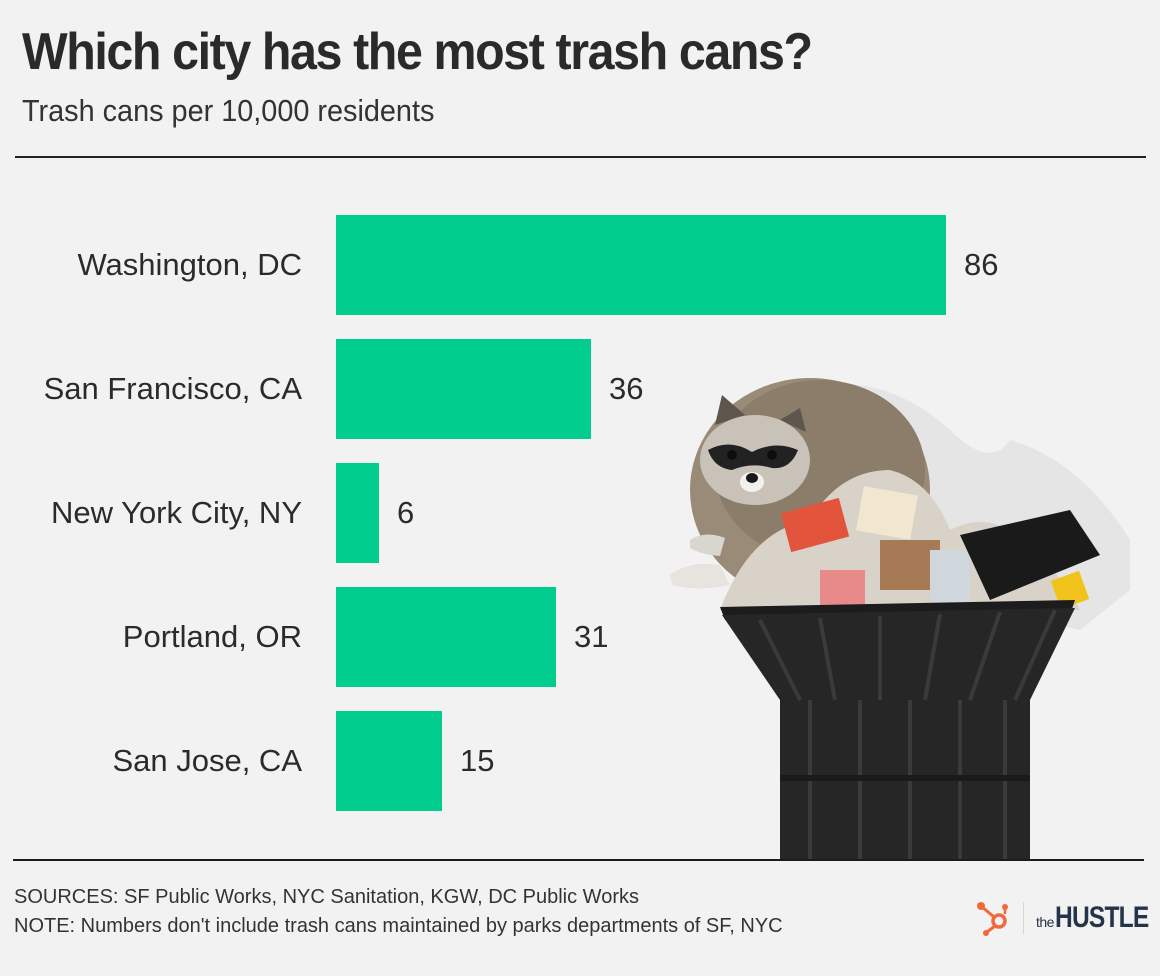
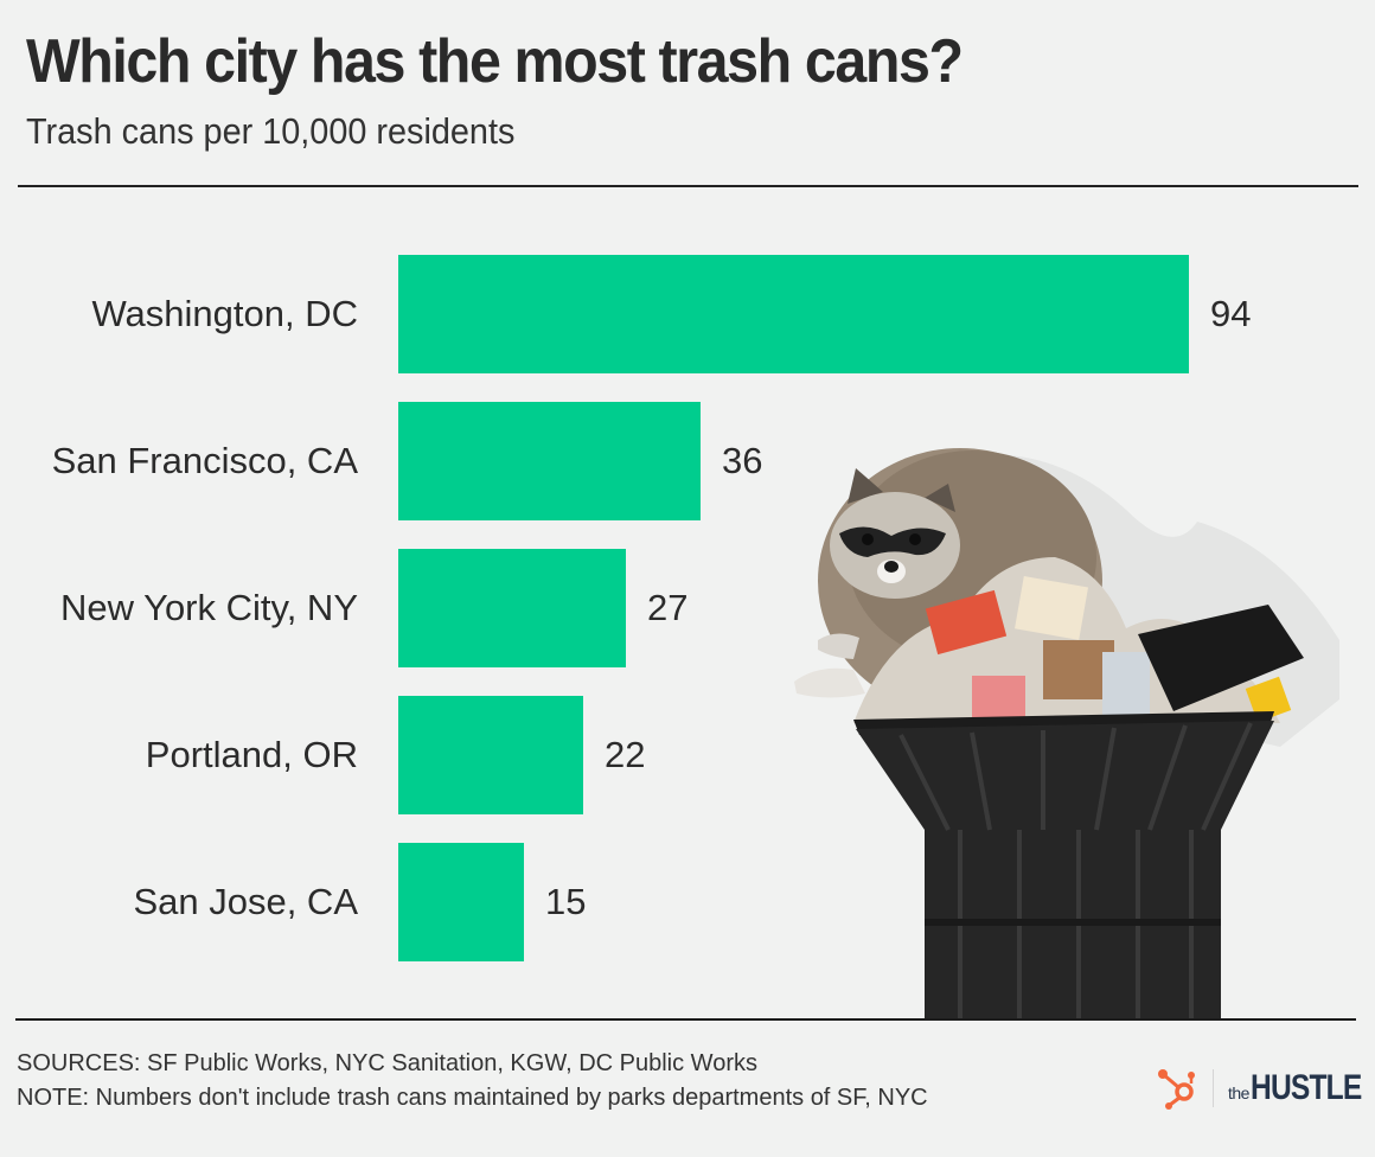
Washington, DC: 86 -> 94
New York City, NY: 6 -> 27
Portland, OR: 31 -> 22
